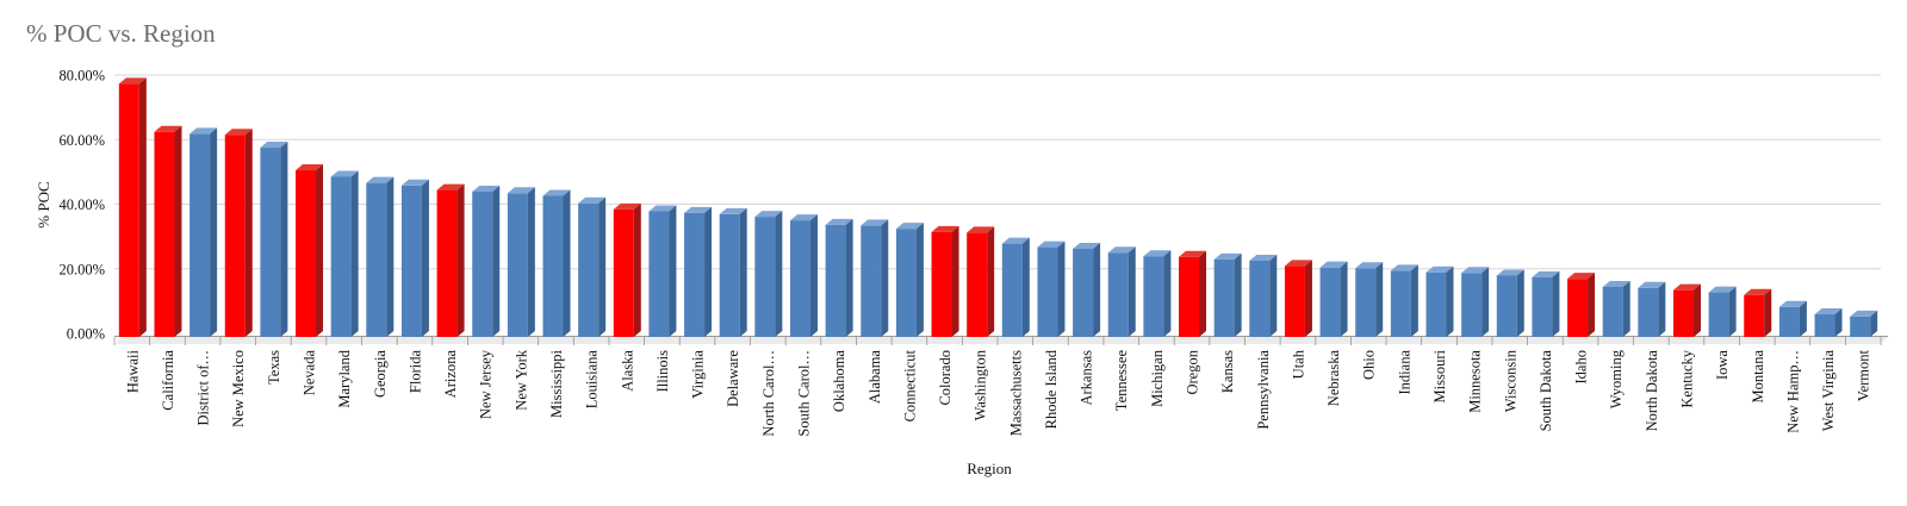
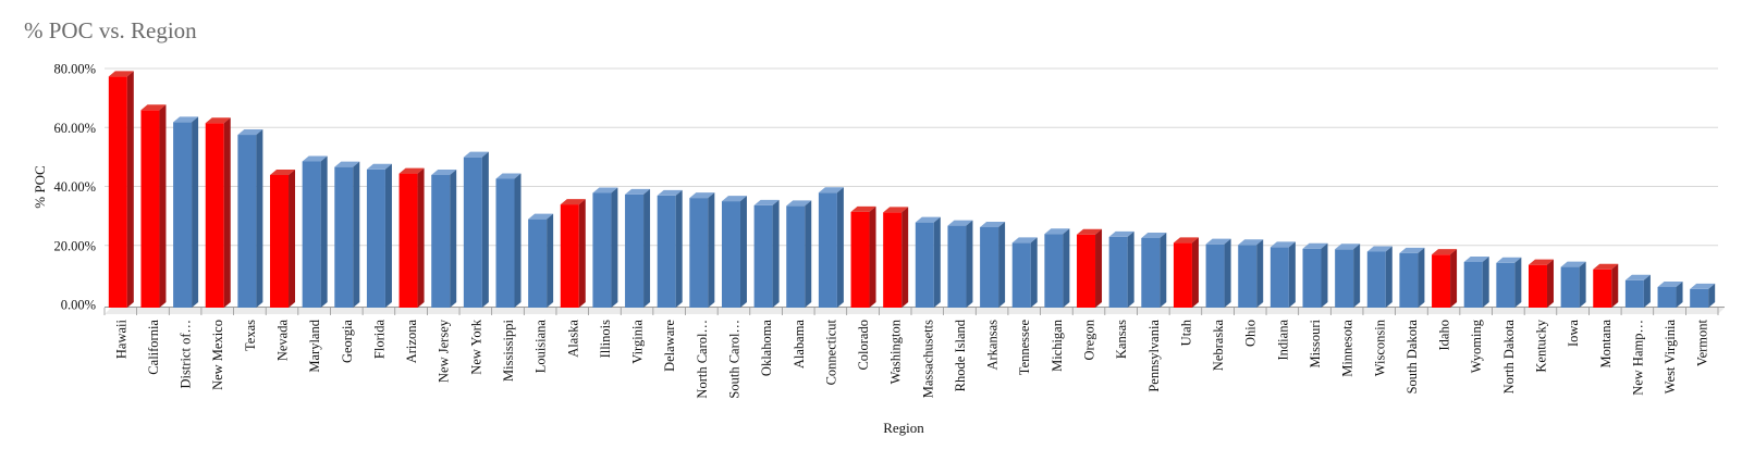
California: 64% -> 67%
Nevada: 52% -> 45%
New York: 44% -> 51%
Louisiana: 41% -> 30%
Alaska: 40% -> 35%
Connecticut: 34% -> 39%
Tennessee: 26% -> 22%
